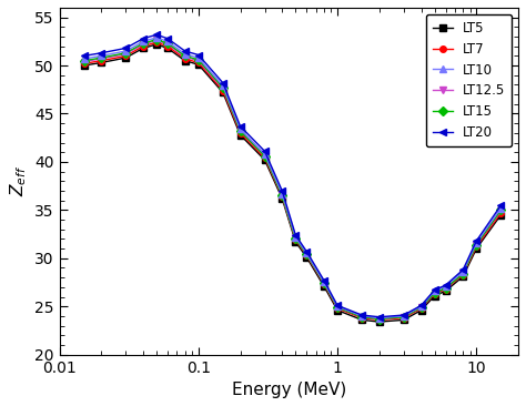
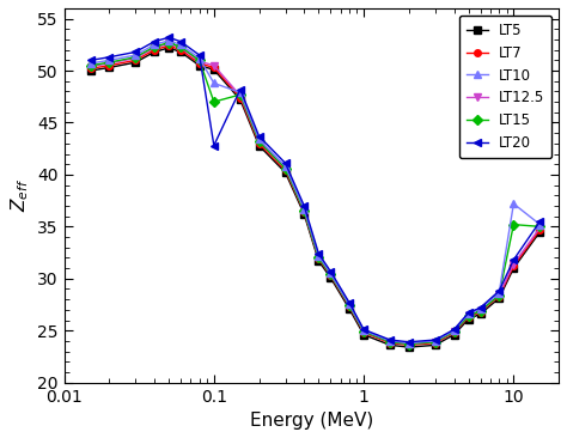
LT10/0.1: 50.8 -> 48.8
LT15/0.1: 50.6 -> 47.0
LT20/0.1: 51.1 -> 42.8
LT10/10: 31.6 -> 37.2
LT15/10: 31.4 -> 35.2
